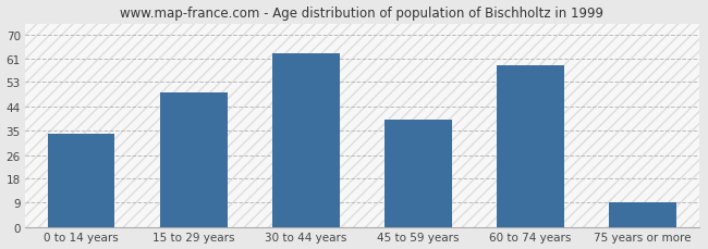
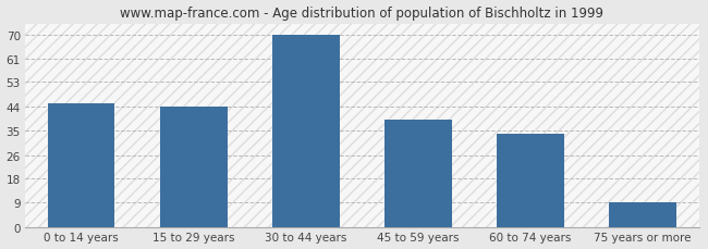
0 to 14 years: 34 -> 45
15 to 29 years: 49 -> 44
30 to 44 years: 63 -> 70
60 to 74 years: 59 -> 34
